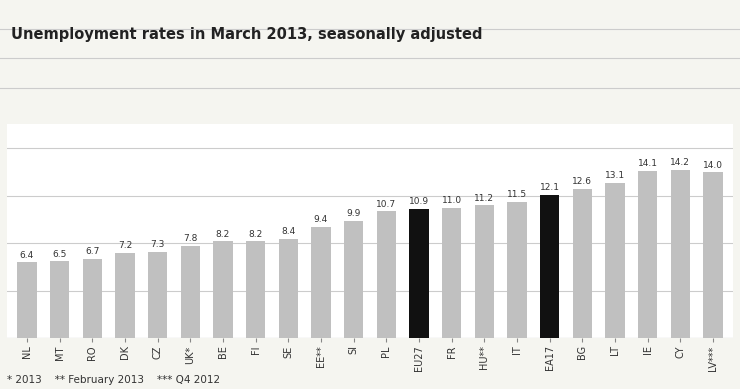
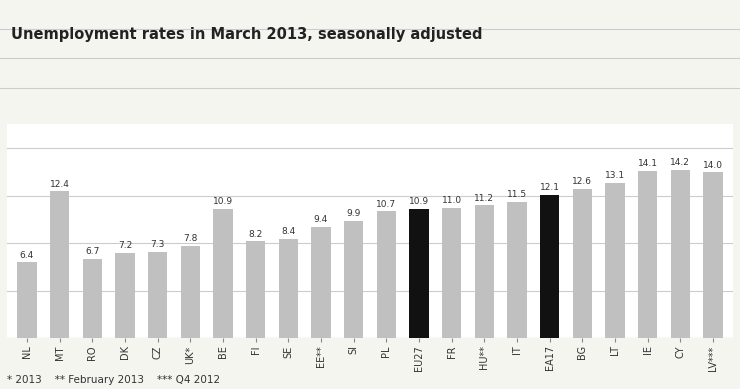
MT: 6.5 -> 12.4
BE: 8.2 -> 10.9
